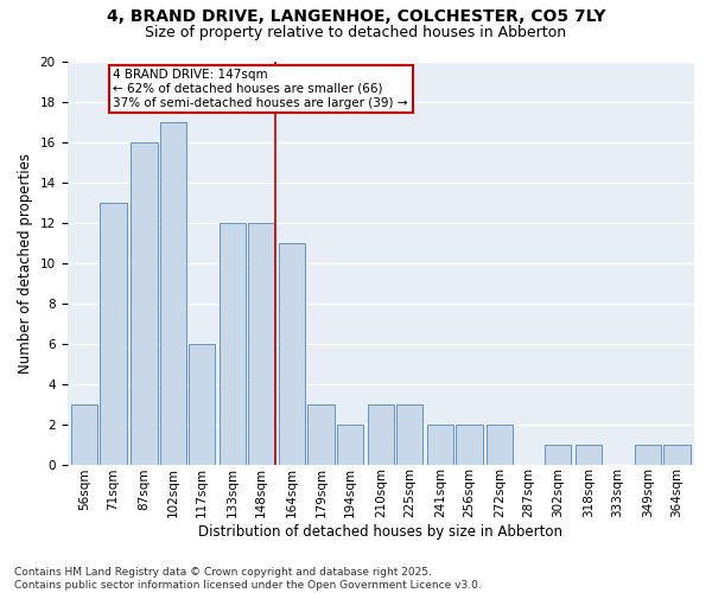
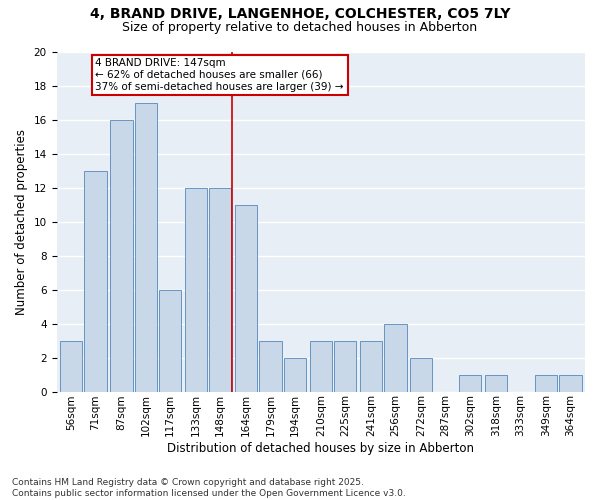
241sqm: 2 -> 3
256sqm: 2 -> 4
